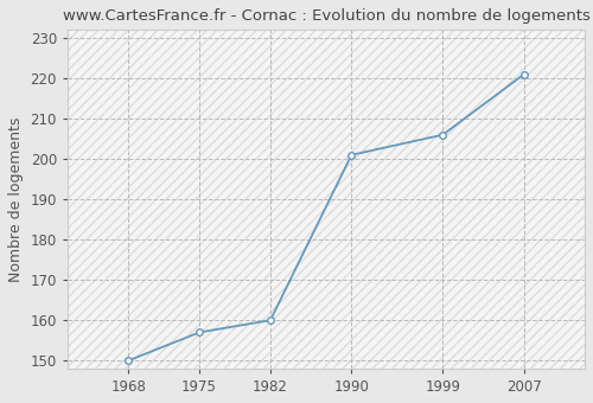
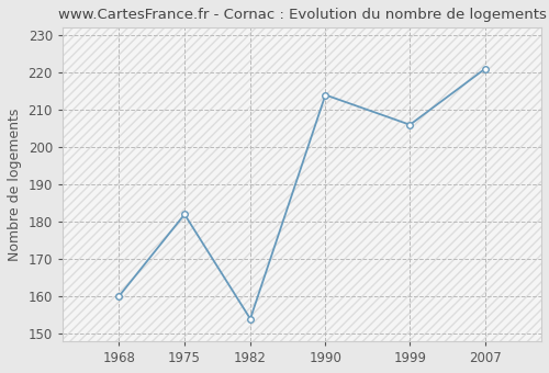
1968: 150 -> 160
1975: 157 -> 182
1982: 160 -> 154
1990: 201 -> 214
